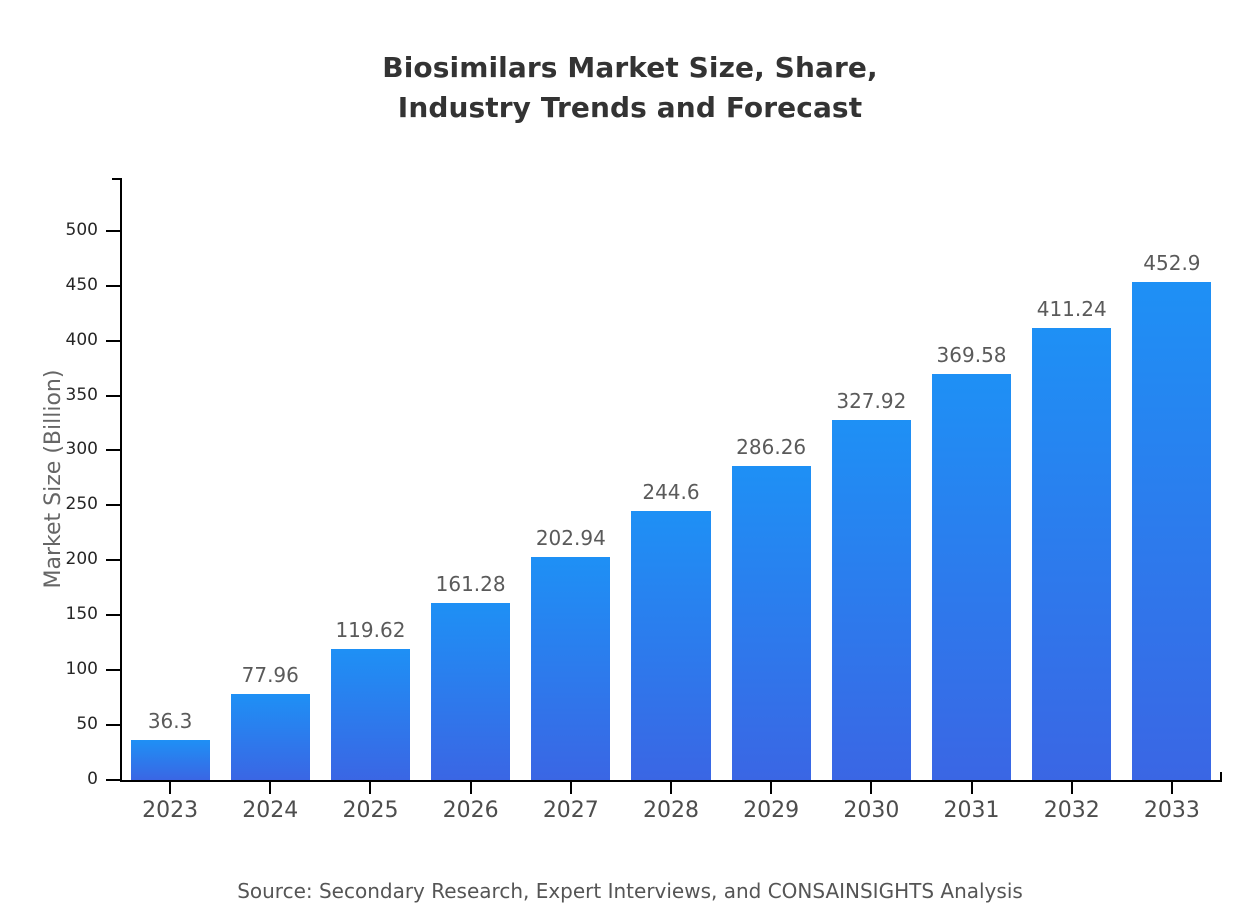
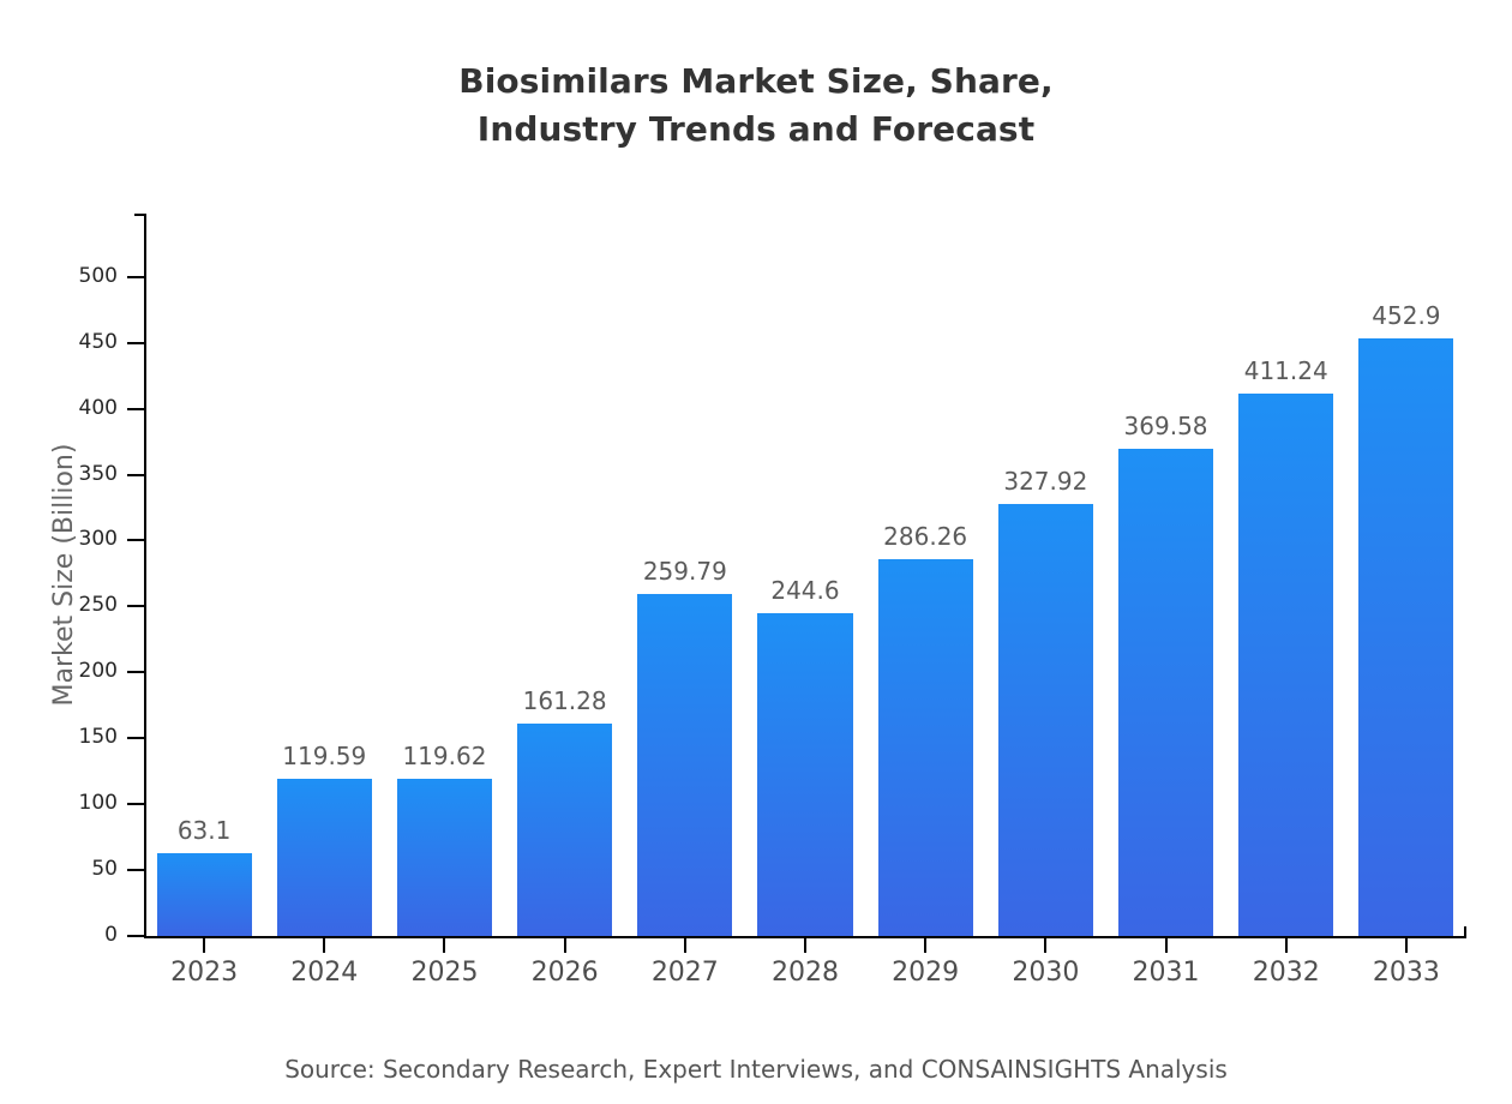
2023: 36.3 -> 63.1
2024: 77.96 -> 119.59
2027: 202.94 -> 259.79
